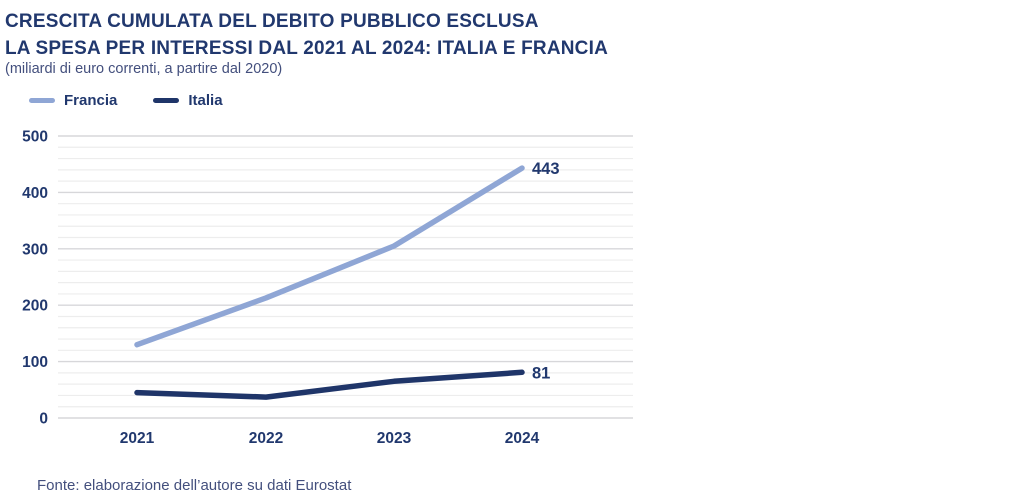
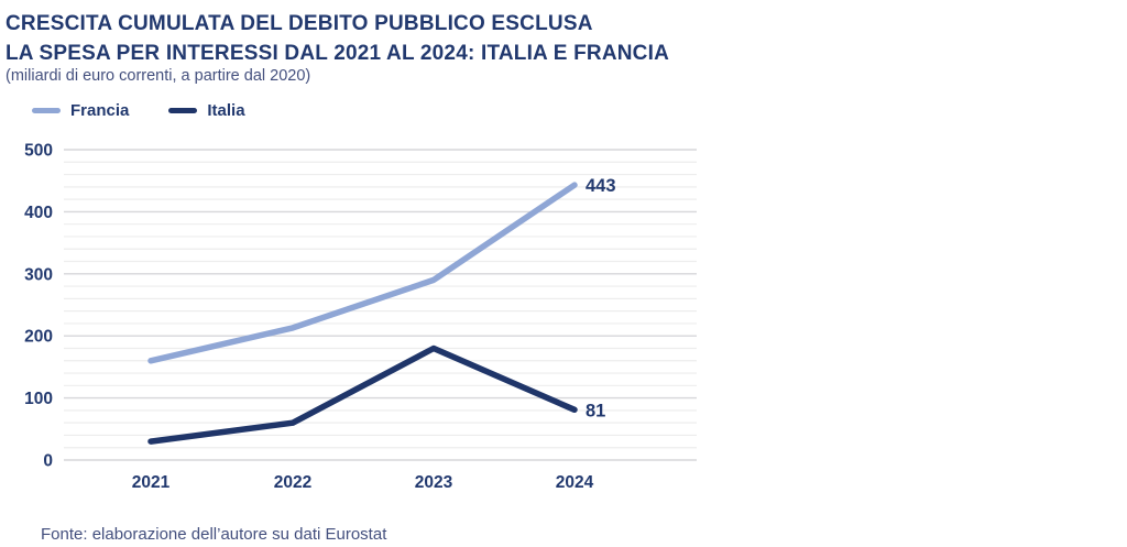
Francia/2021: 130 -> 160
Italia/2021: 40 -> 30
Italia/2022: 40 -> 60
Francia/2023: 300 -> 290
Italia/2023: 60 -> 180
